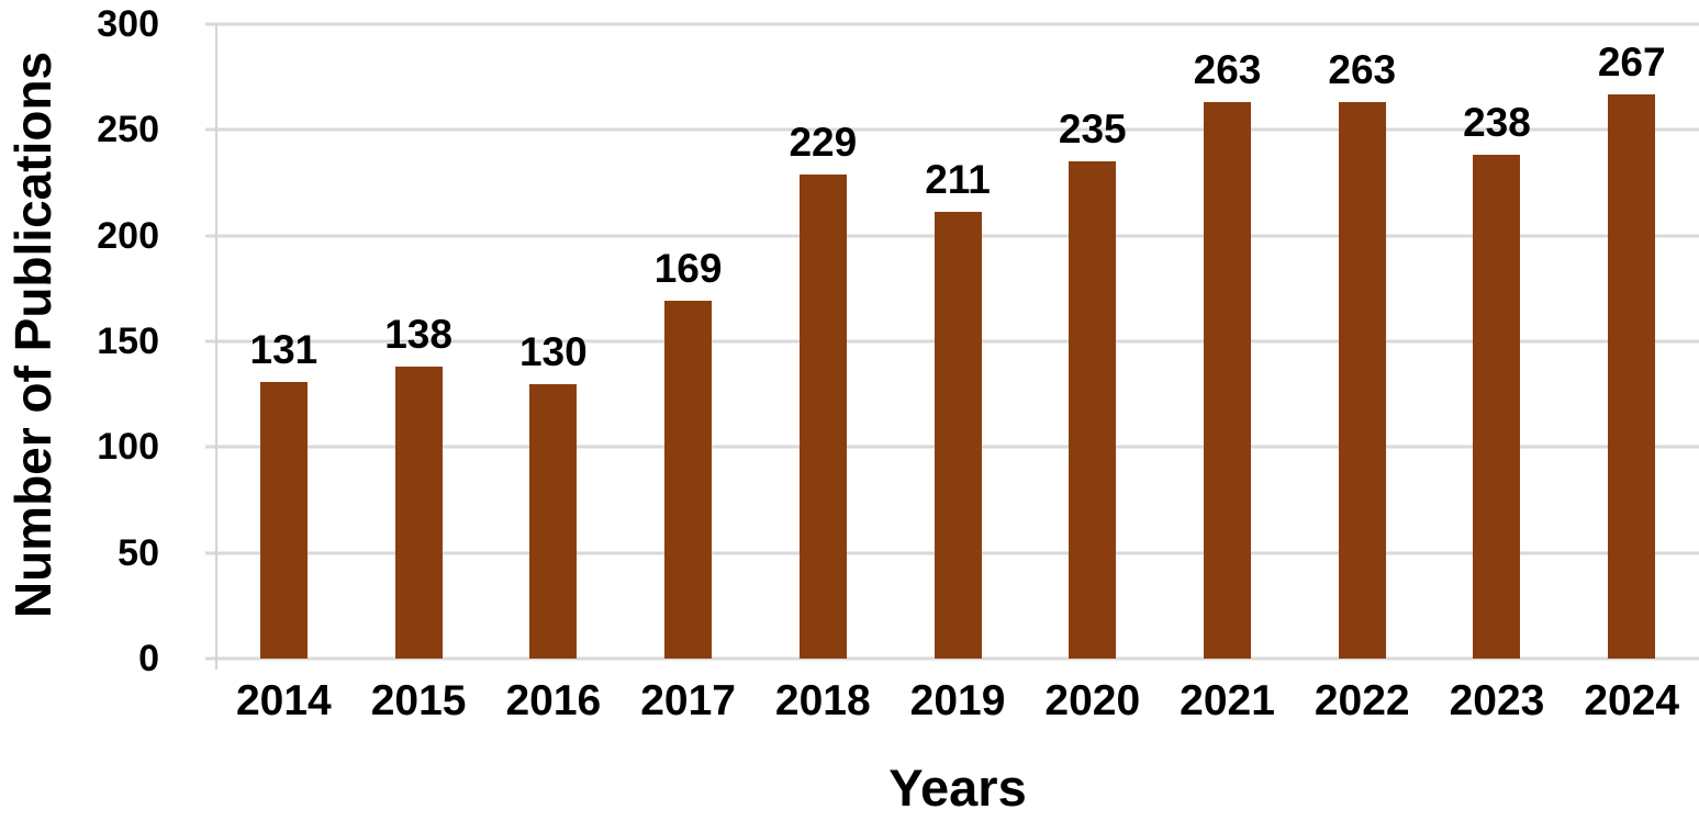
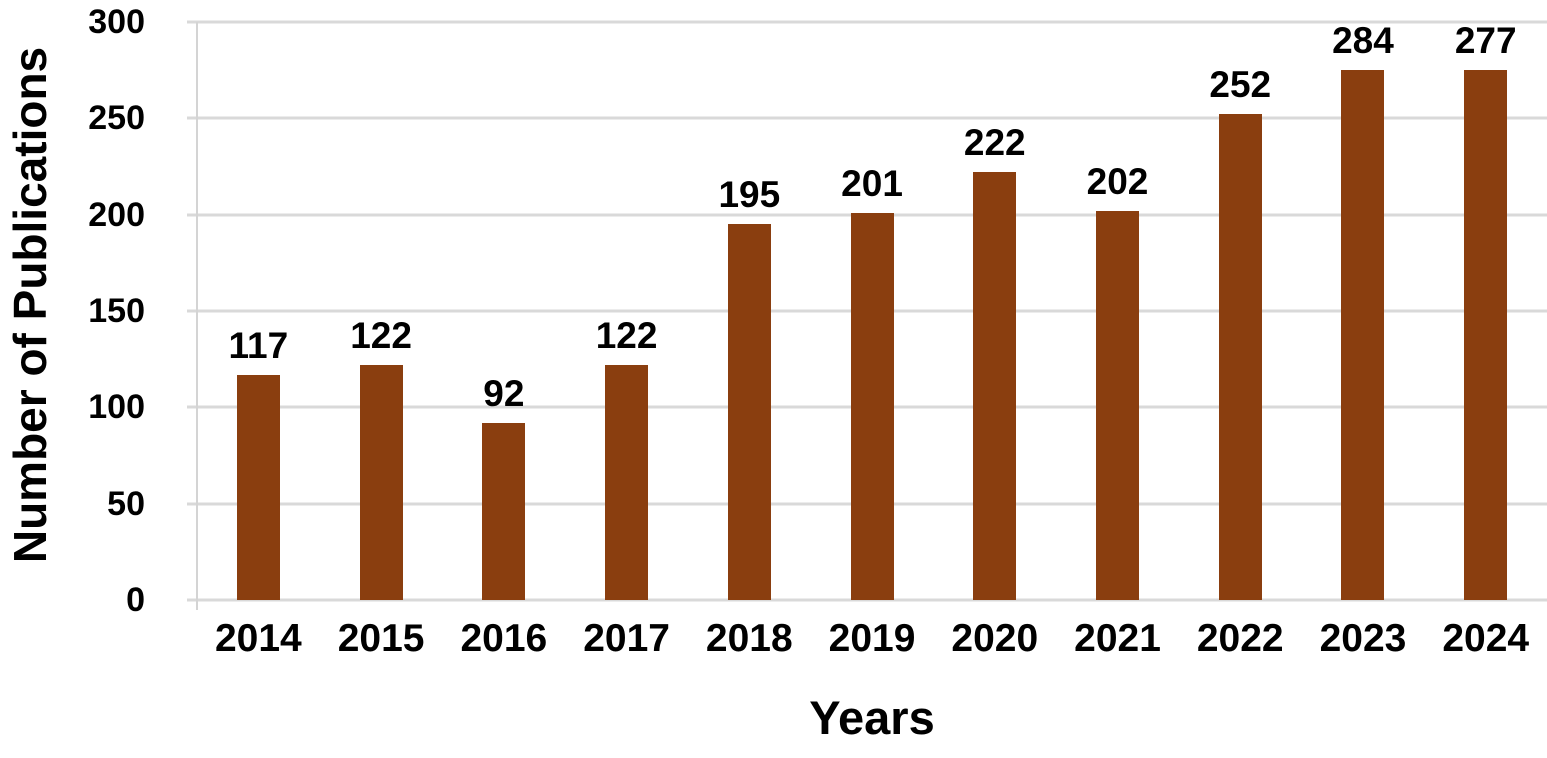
2014: 131 -> 117
2015: 138 -> 122
2016: 130 -> 92
2017: 169 -> 122
2018: 229 -> 195
2019: 211 -> 201
2020: 235 -> 222
2021: 263 -> 202
2022: 263 -> 252
2023: 238 -> 284
2024: 267 -> 277
